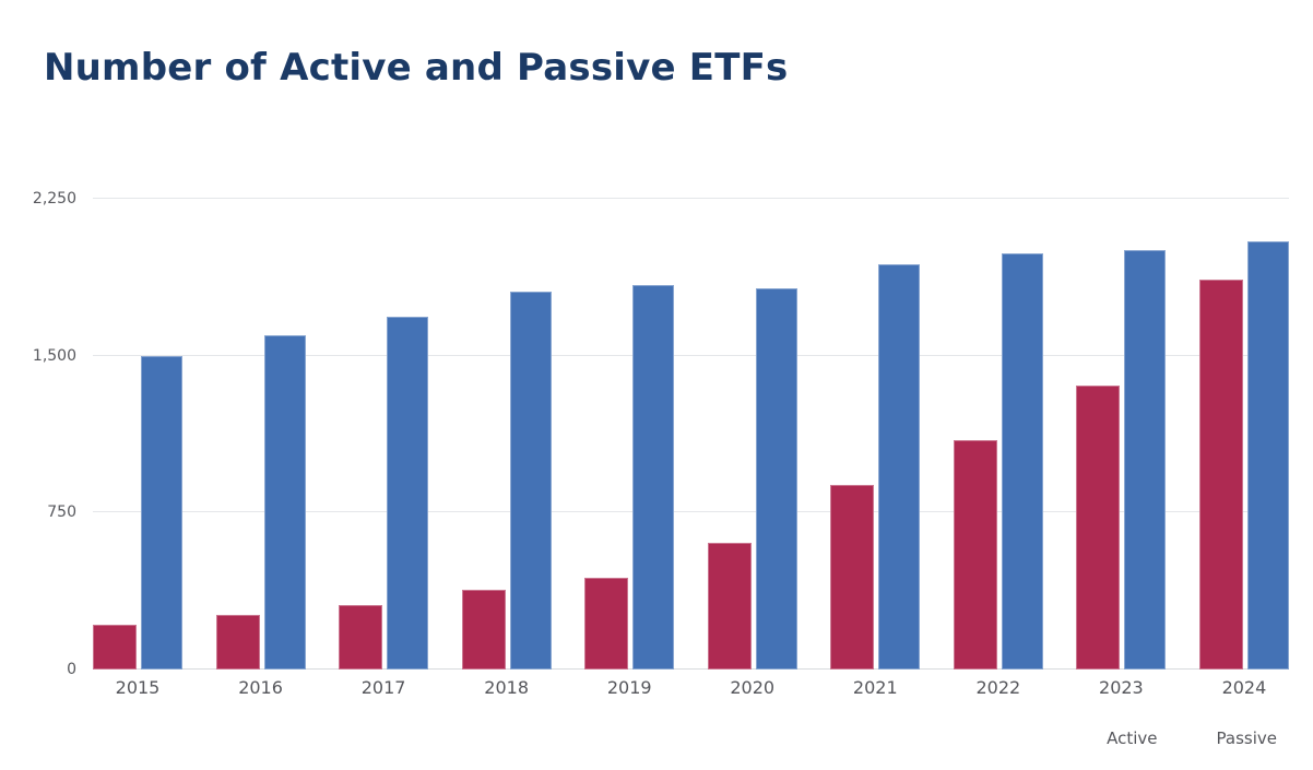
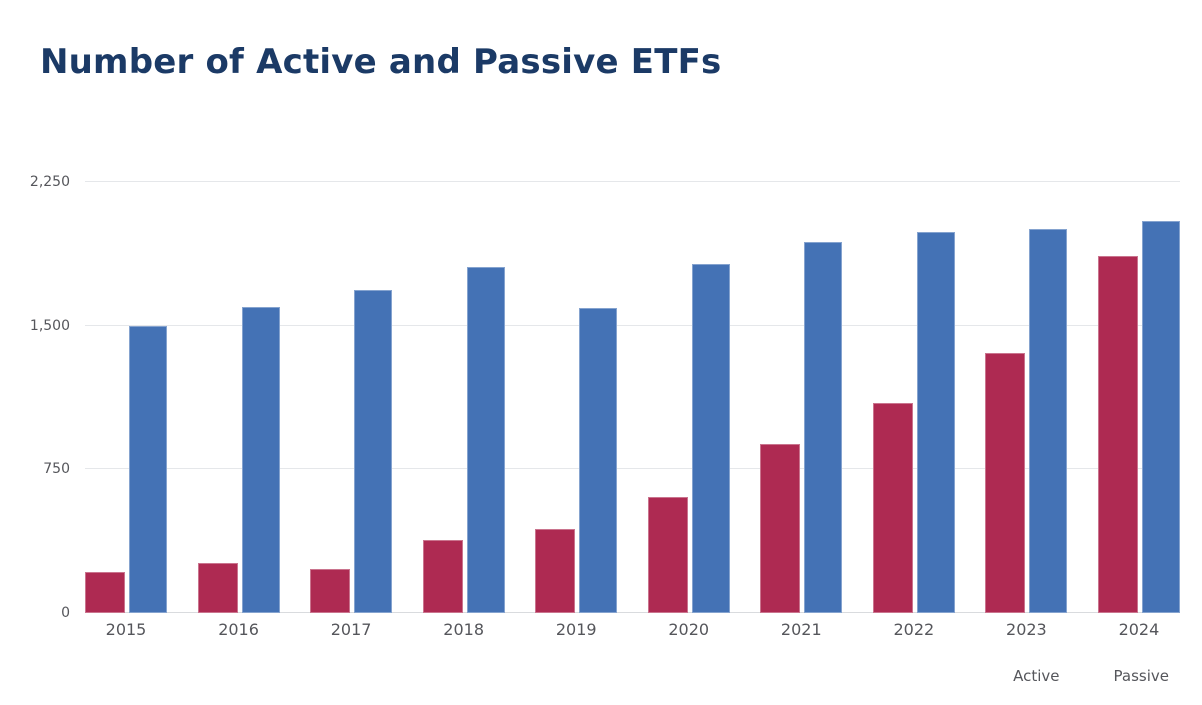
Active/2017: 310 -> 230
Passive/2019: 1840 -> 1590
